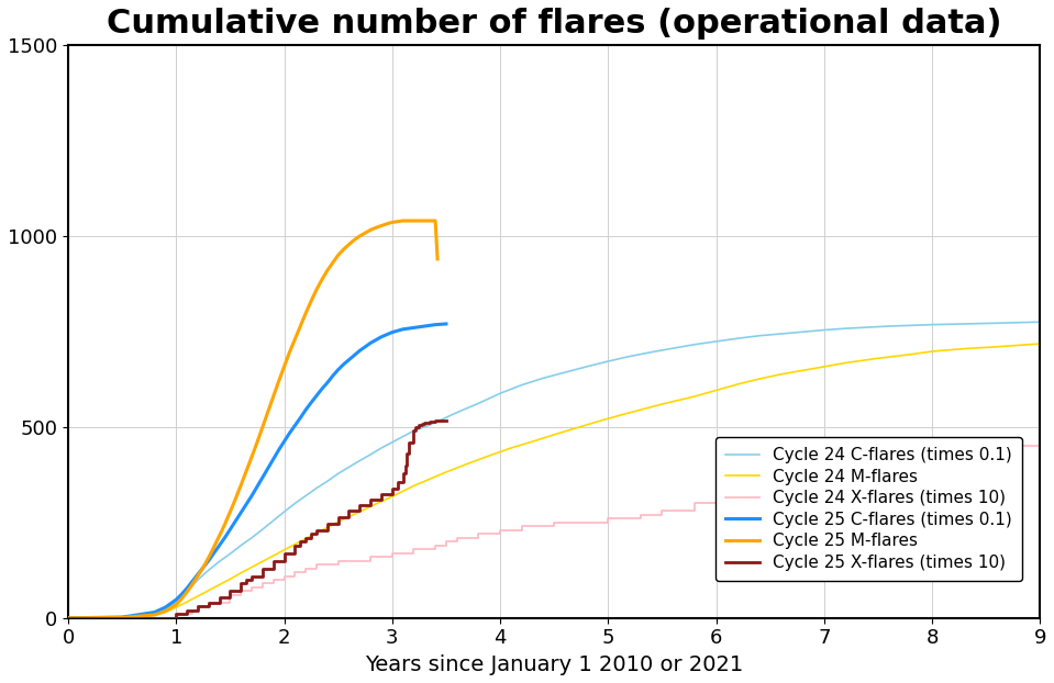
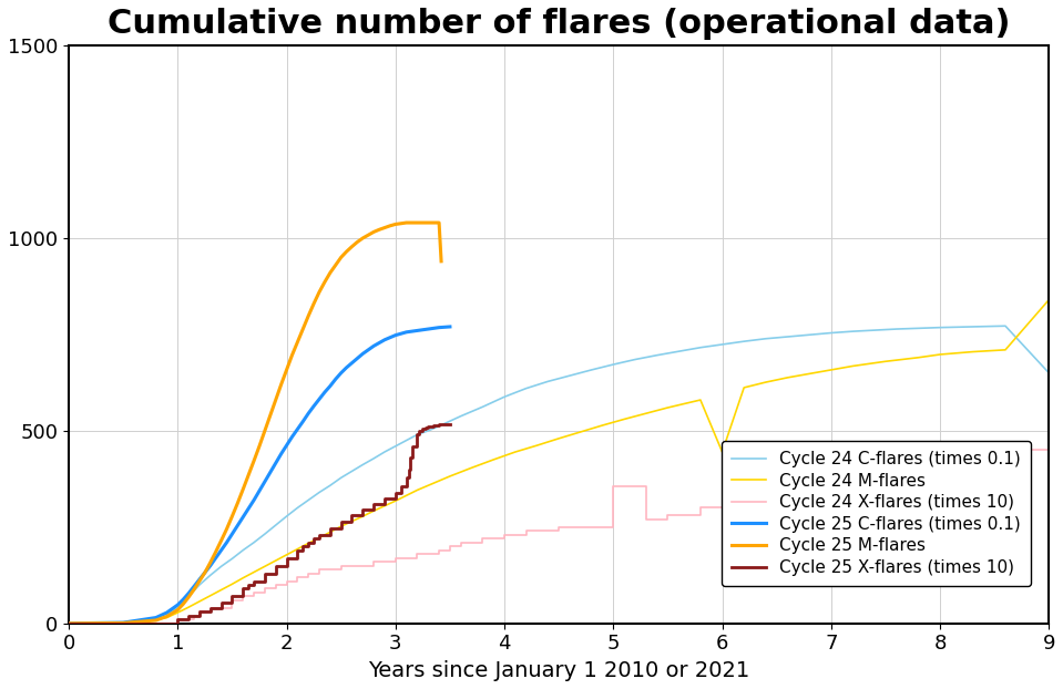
Cycle 24 X-flares (times 10)/5: 260 -> 355
Cycle 24 M-flares/6: 596 -> 445
Cycle 24 C-flares (times 0.1)/9: 775 -> 650
Cycle 24 M-flares/9: 718 -> 840
